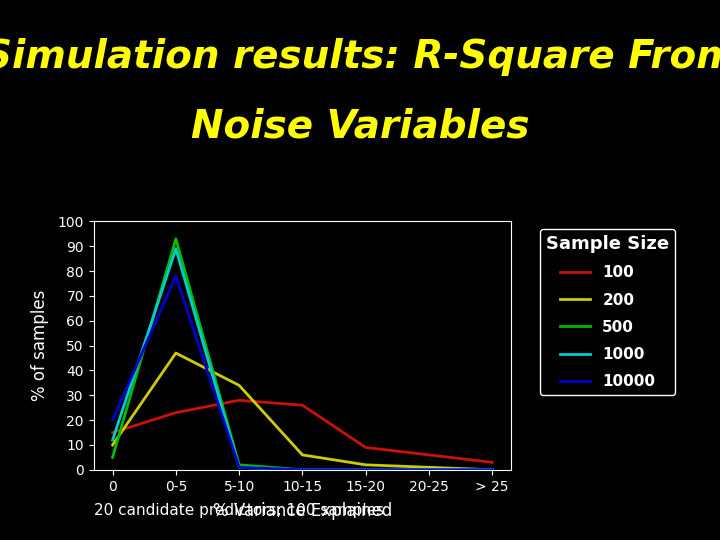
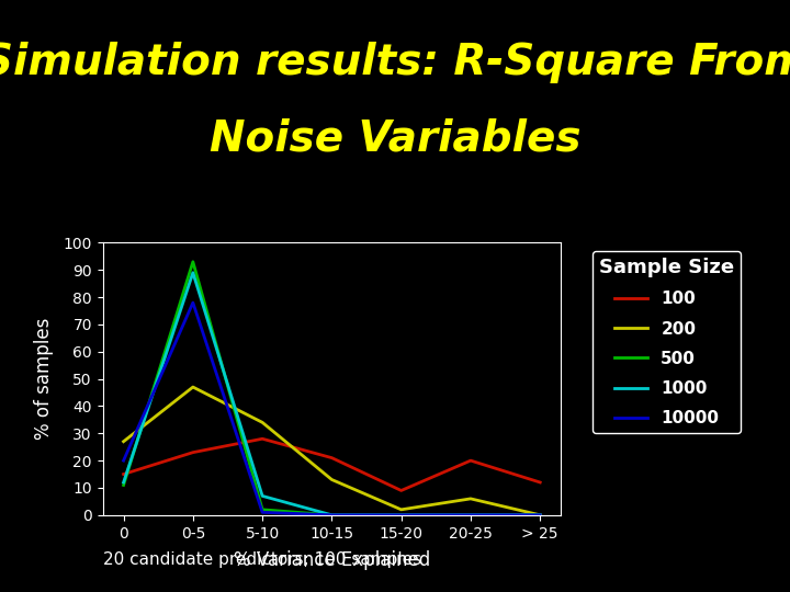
200/0: 10 -> 27
500/0: 5 -> 11
1000/5-10: 1 -> 7
100/10-15: 26 -> 21
200/10-15: 6 -> 13
100/20-25: 6 -> 20
200/20-25: 1 -> 6
100/> 25: 3 -> 12
